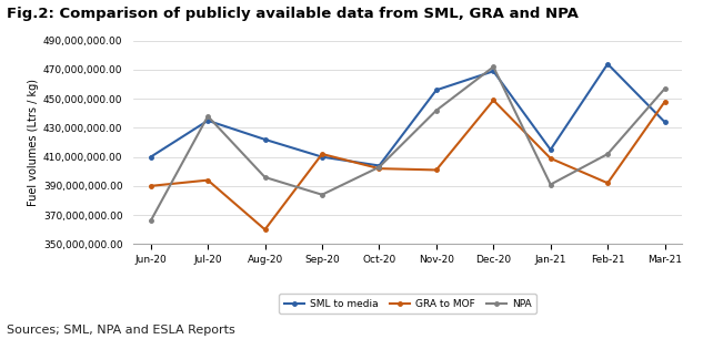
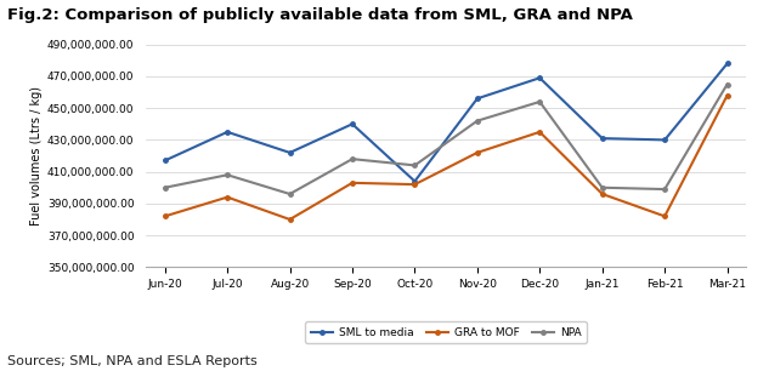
SML to media/Jun-20: 410,000,000 -> 417,000,000
GRA to MOF/Jun-20: 390,000,000 -> 382,000,000
NPA/Jun-20: 366,000,000 -> 400,000,000
NPA/Jul-20: 438,000,000 -> 408,000,000
GRA to MOF/Aug-20: 360,000,000 -> 380,000,000
SML to media/Sep-20: 410,000,000 -> 440,000,000
GRA to MOF/Sep-20: 412,000,000 -> 403,000,000
NPA/Sep-20: 384,000,000 -> 418,000,000
NPA/Oct-20: 403,000,000 -> 414,000,000
GRA to MOF/Nov-20: 401,000,000 -> 422,000,000
GRA to MOF/Dec-20: 449,000,000 -> 435,000,000
NPA/Dec-20: 472,000,000 -> 454,000,000
SML to media/Jan-21: 415,000,000 -> 431,000,000
GRA to MOF/Jan-21: 409,000,000 -> 396,000,000
NPA/Jan-21: 391,000,000 -> 400,000,000
SML to media/Feb-21: 474,000,000 -> 430,000,000
GRA to MOF/Feb-21: 392,000,000 -> 382,000,000
NPA/Feb-21: 412,000,000 -> 399,000,000
SML to media/Mar-21: 434,000,000 -> 478,000,000
GRA to MOF/Mar-21: 448,000,000 -> 458,000,000
NPA/Mar-21: 457,000,000 -> 465,000,000
